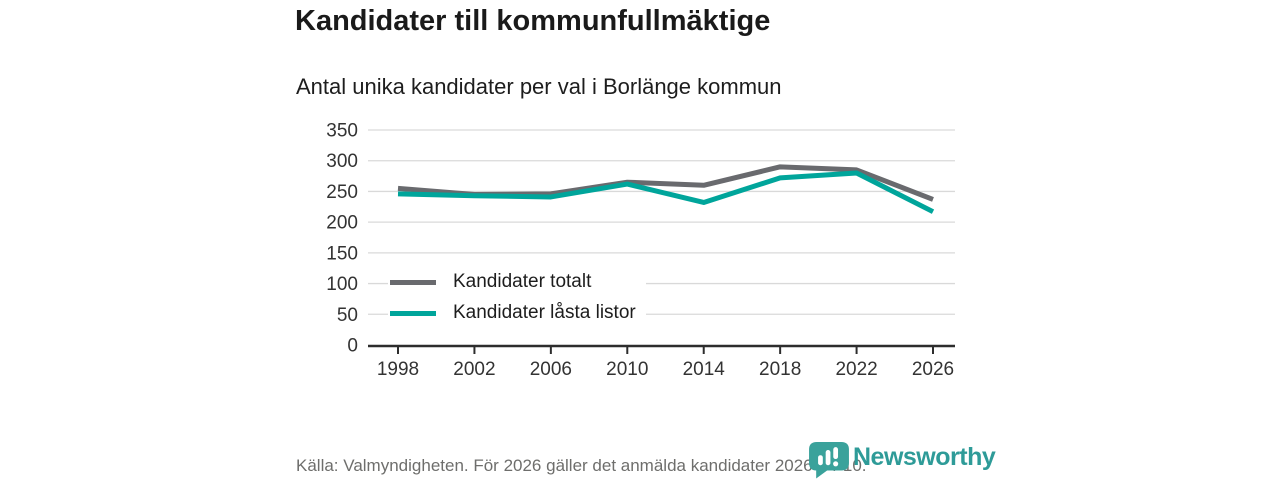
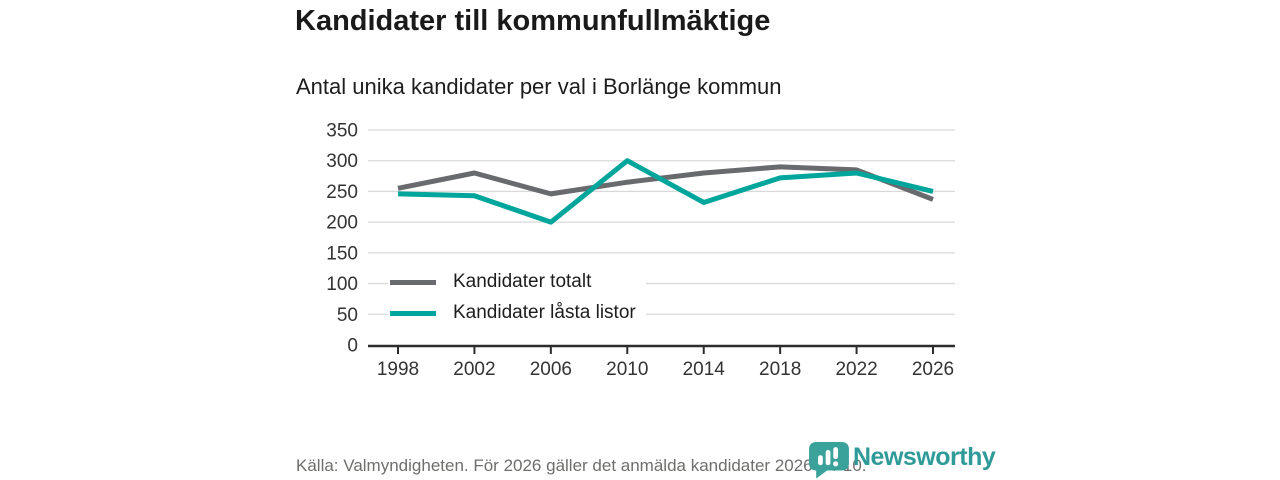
Kandidater totalt/2002: 240 -> 280
Kandidater låsta listor/2006: 240 -> 200
Kandidater låsta listor/2010: 260 -> 300
Kandidater totalt/2014: 260 -> 280
Kandidater låsta listor/2026: 220 -> 250
